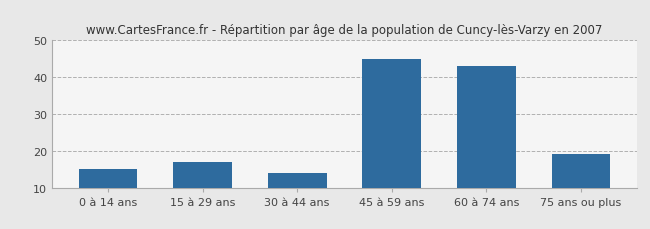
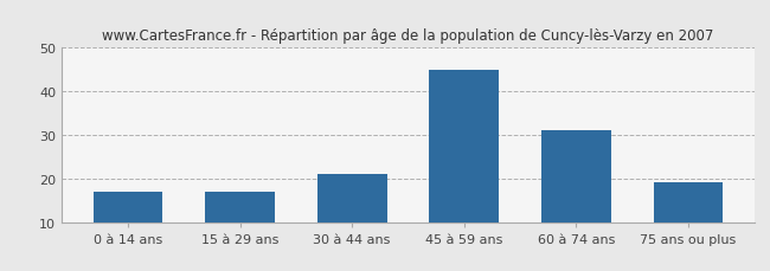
0 à 14 ans: 15 -> 17
30 à 44 ans: 14 -> 21
60 à 74 ans: 43 -> 31
